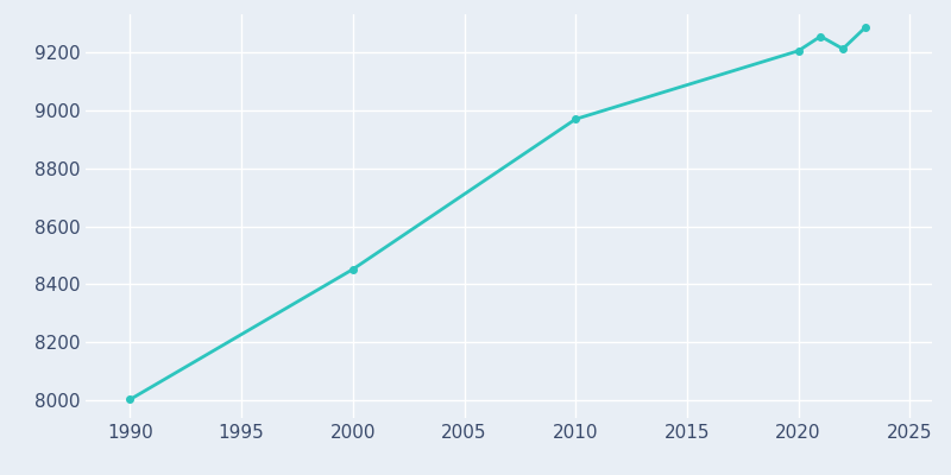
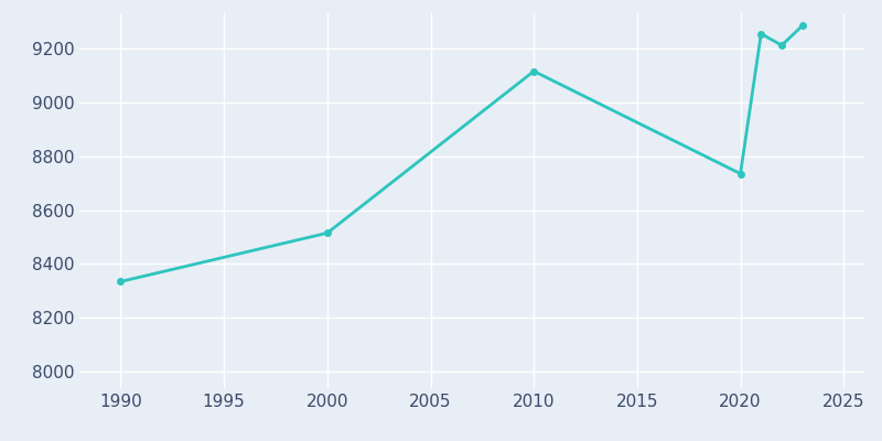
1990: 8004 -> 8335
2000: 8452 -> 8515
2010: 8969 -> 9115
2020: 9204 -> 8735
